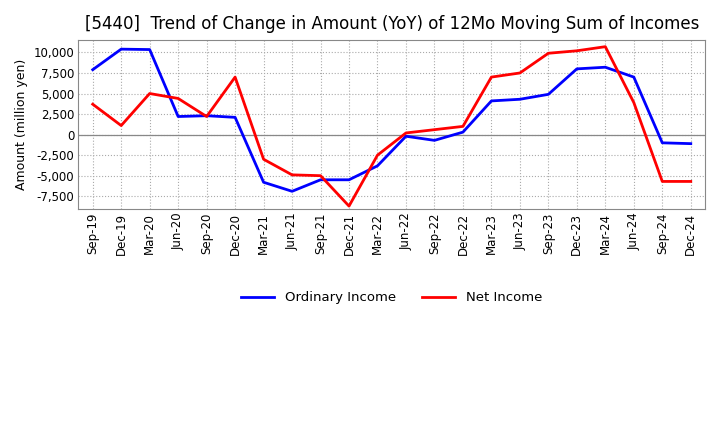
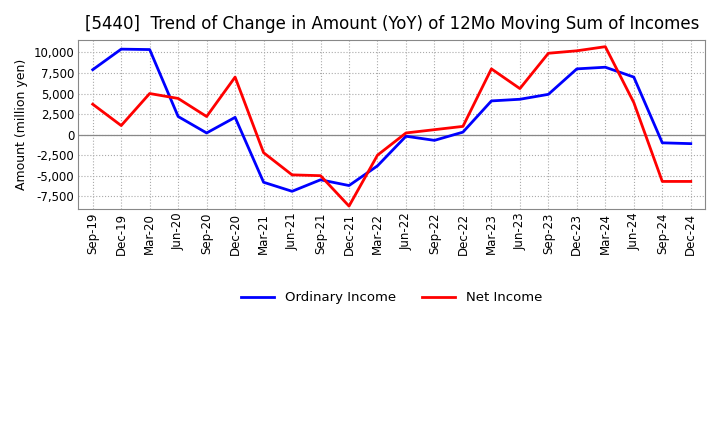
Ordinary Income/Sep-20: 2,300 -> 200
Net Income/Mar-21: -3,000 -> -2,200
Ordinary Income/Dec-21: -5,500 -> -6,200
Net Income/Mar-23: 7,000 -> 8,000
Net Income/Jun-23: 7,500 -> 5,600
